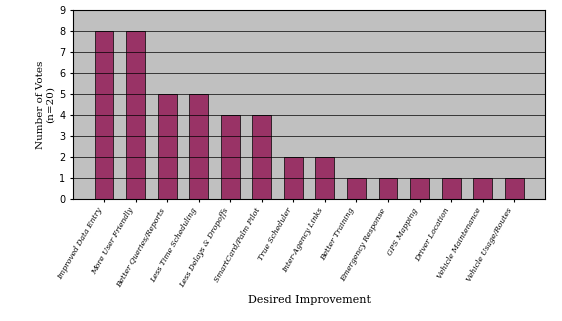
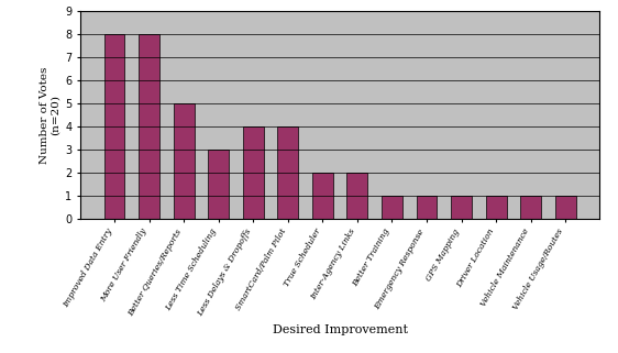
Less Time Scheduling: 5 -> 3
